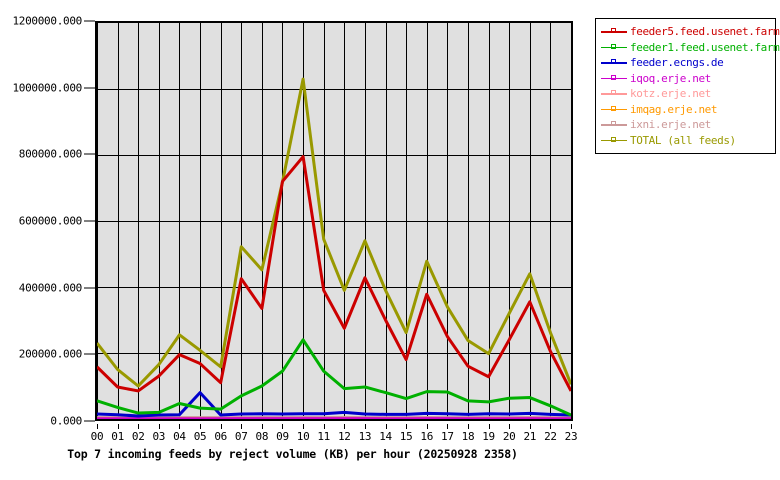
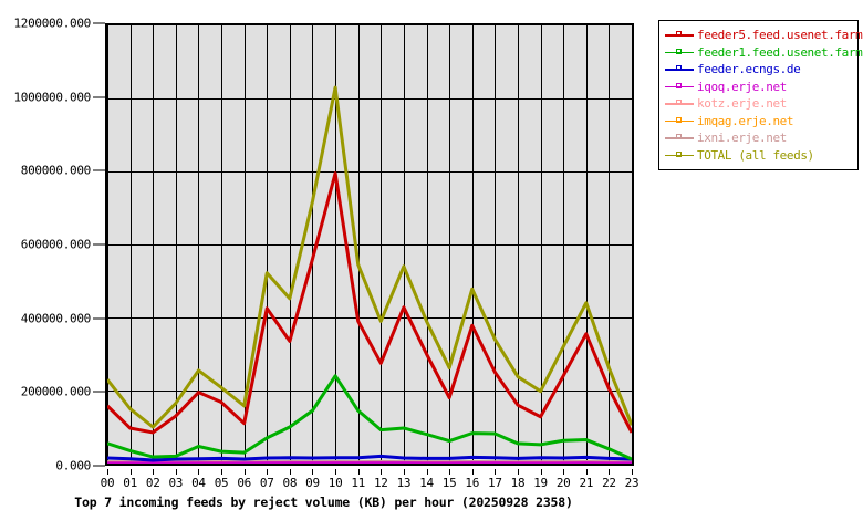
feeder.ecngs.de/05: 80000 -> 10000
feeder5.feed.usenet.farm/09: 720000 -> 560000
